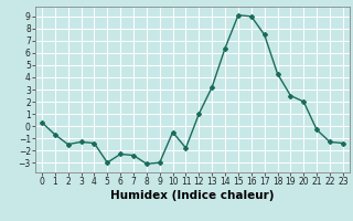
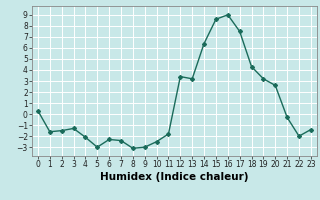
1: -0.7 -> -1.6
4: -1.4 -> -2.1
10: -0.5 -> -2.5
12: 1.0 -> 3.4
15: 9.1 -> 8.6
19: 2.5 -> 3.2
20: 2.0 -> 2.6
22: -1.3 -> -2.0
